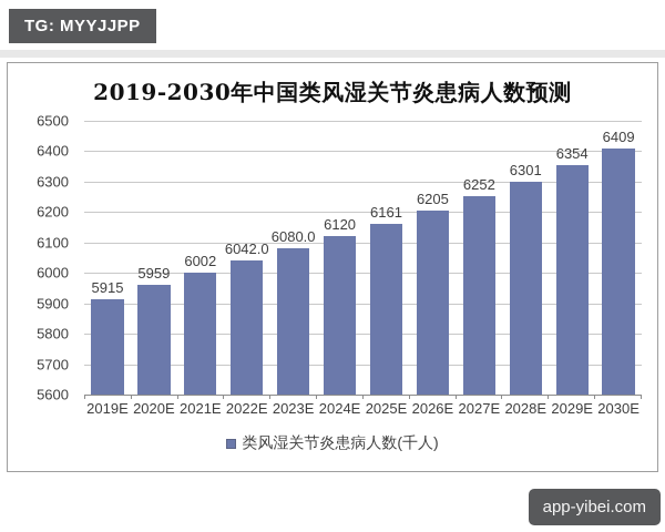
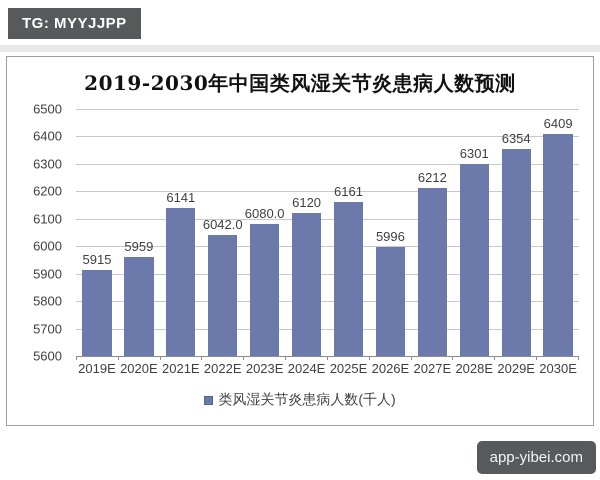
2021E: 6002 -> 6141
2026E: 6205 -> 5996
2027E: 6252 -> 6212
